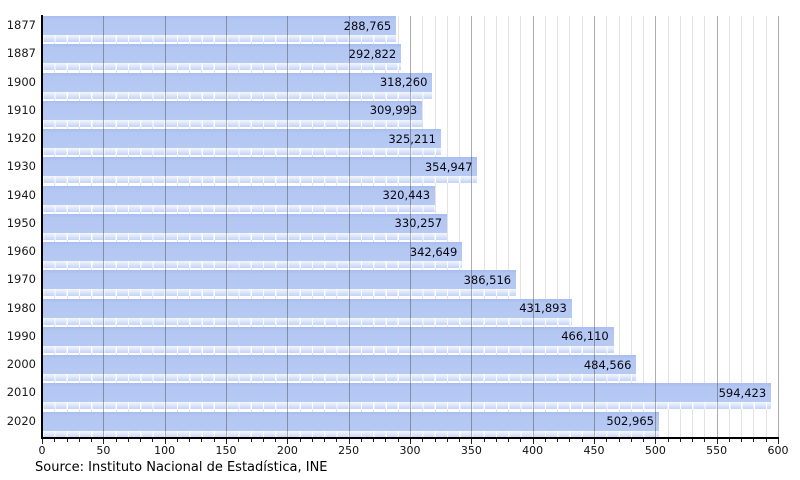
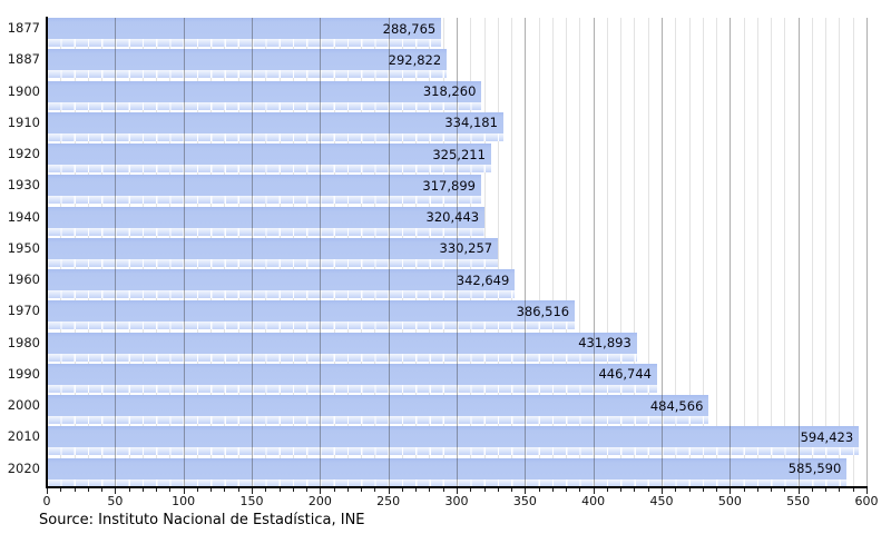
1910: 309,993 -> 334,181
1930: 354,947 -> 317,899
1990: 466,110 -> 446,744
2020: 502,965 -> 585,590
